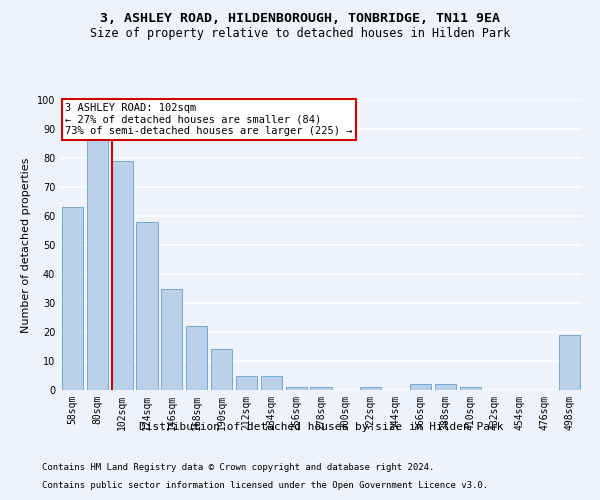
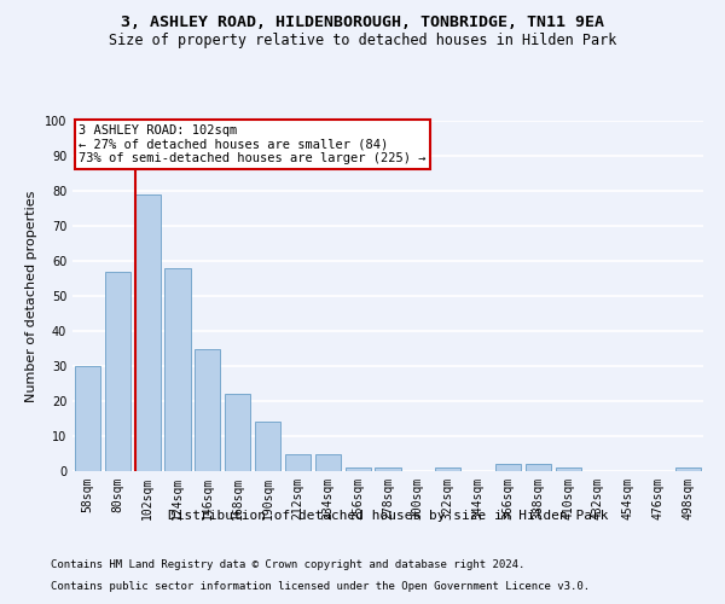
58sqm: 63 -> 30
80sqm: 87 -> 57
498sqm: 19 -> 1
